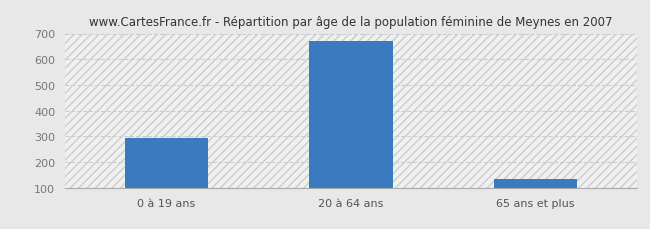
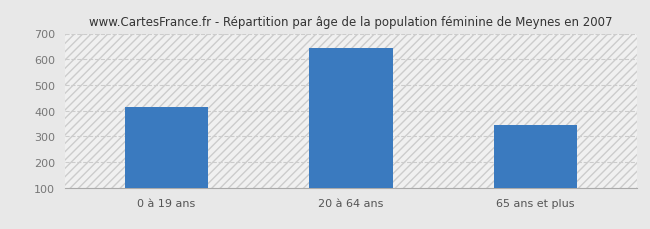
0 à 19 ans: 293 -> 415
20 à 64 ans: 669 -> 645
65 ans et plus: 135 -> 345
